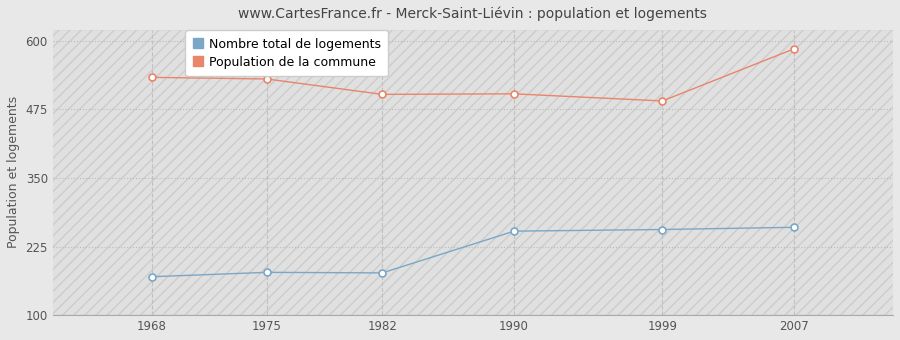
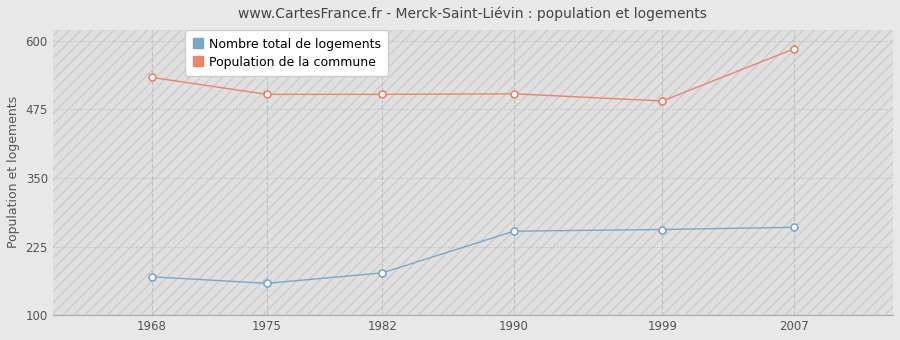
Nombre total de logements/1975: 178 -> 158
Population de la commune/1975: 530 -> 502
